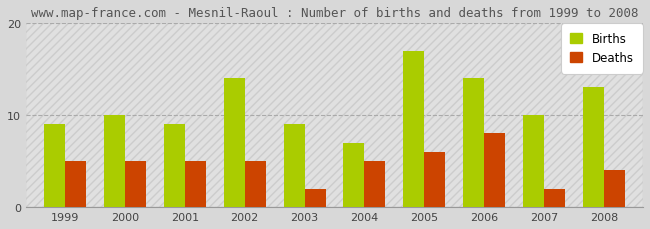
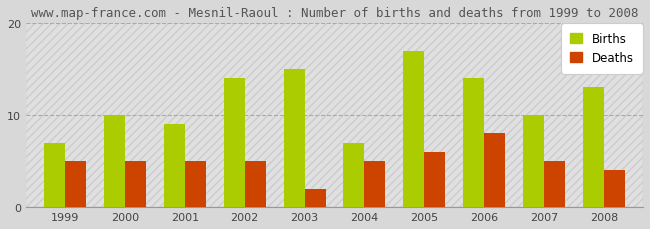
Births/1999: 9 -> 7
Births/2003: 9 -> 15
Deaths/2007: 2 -> 5
